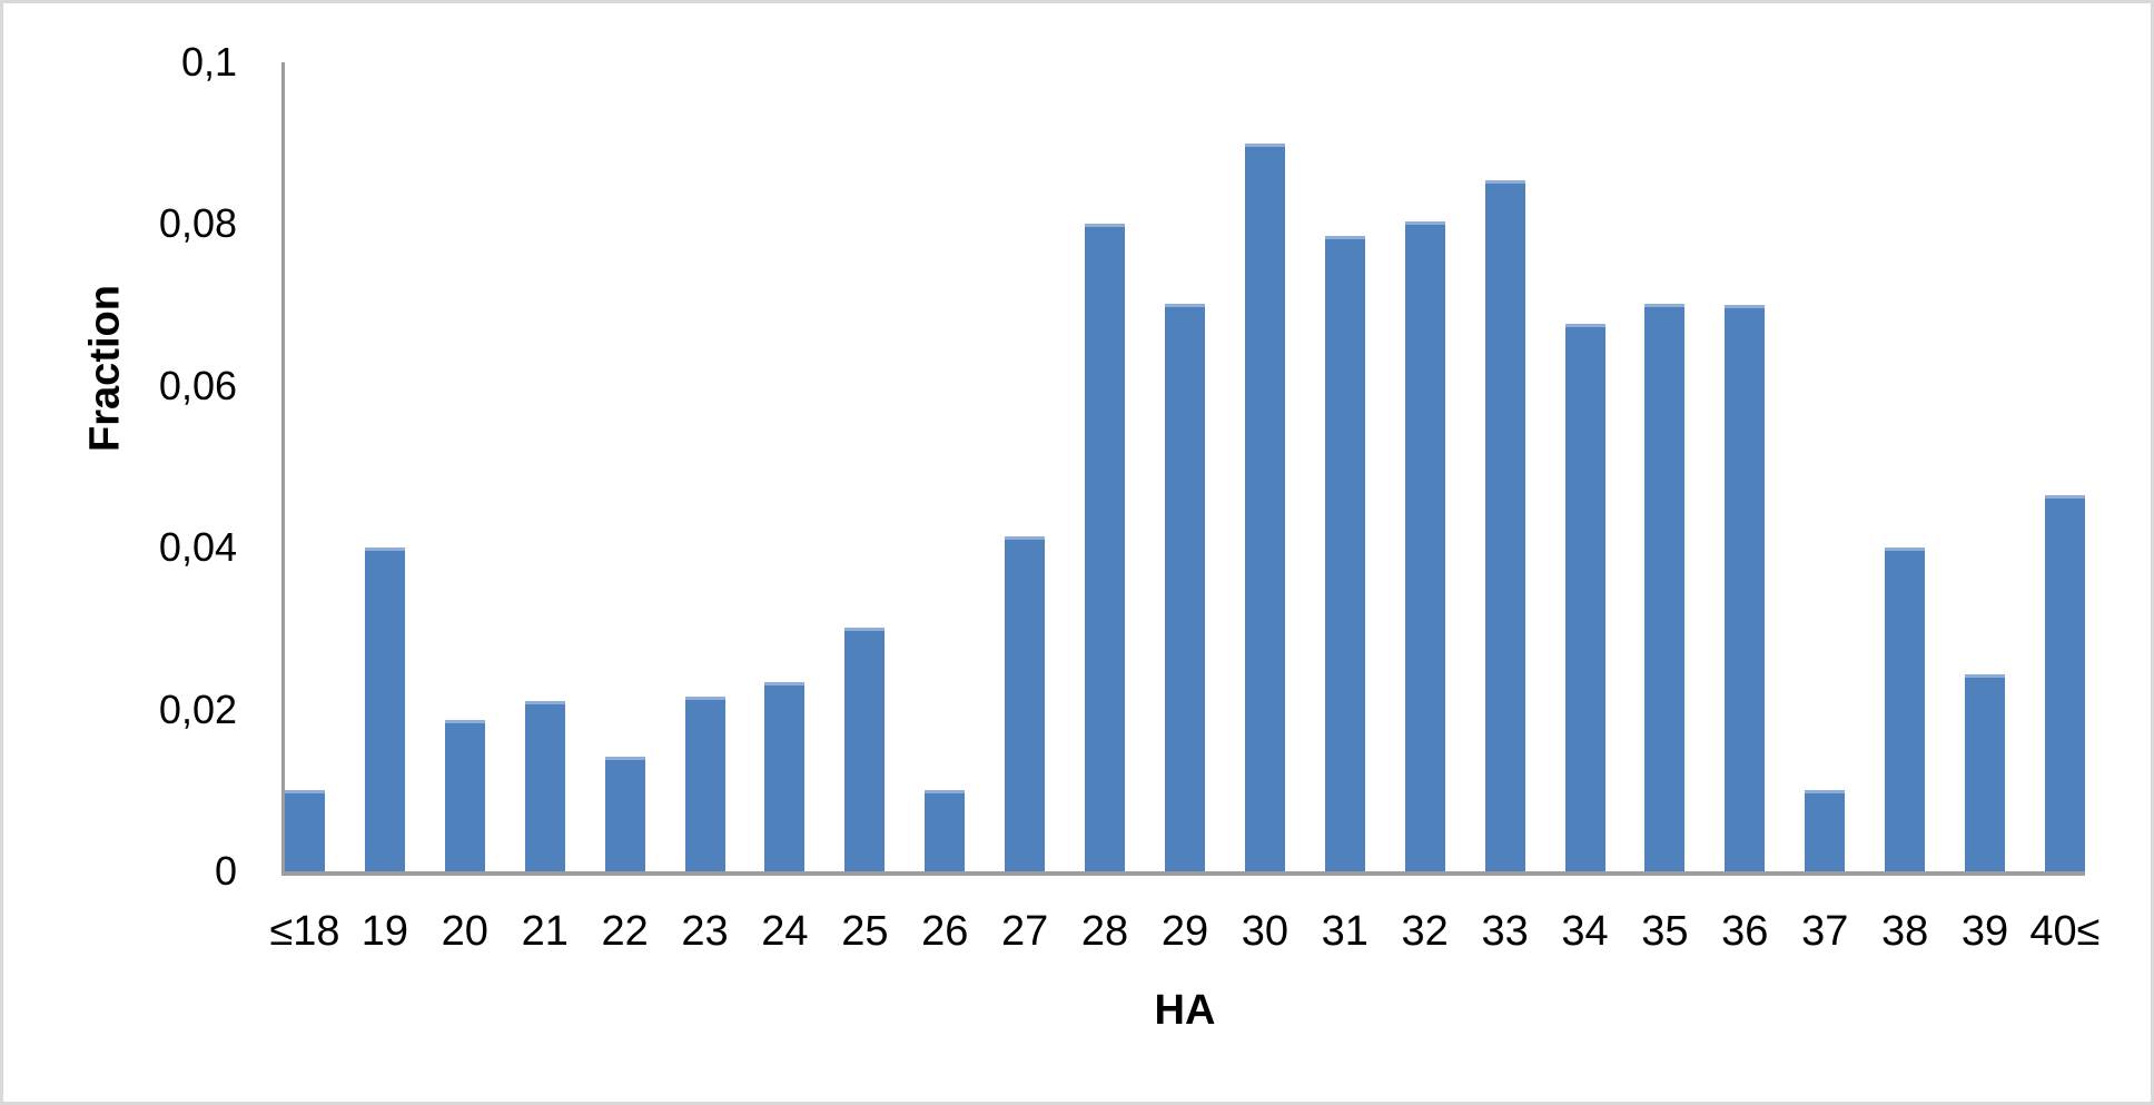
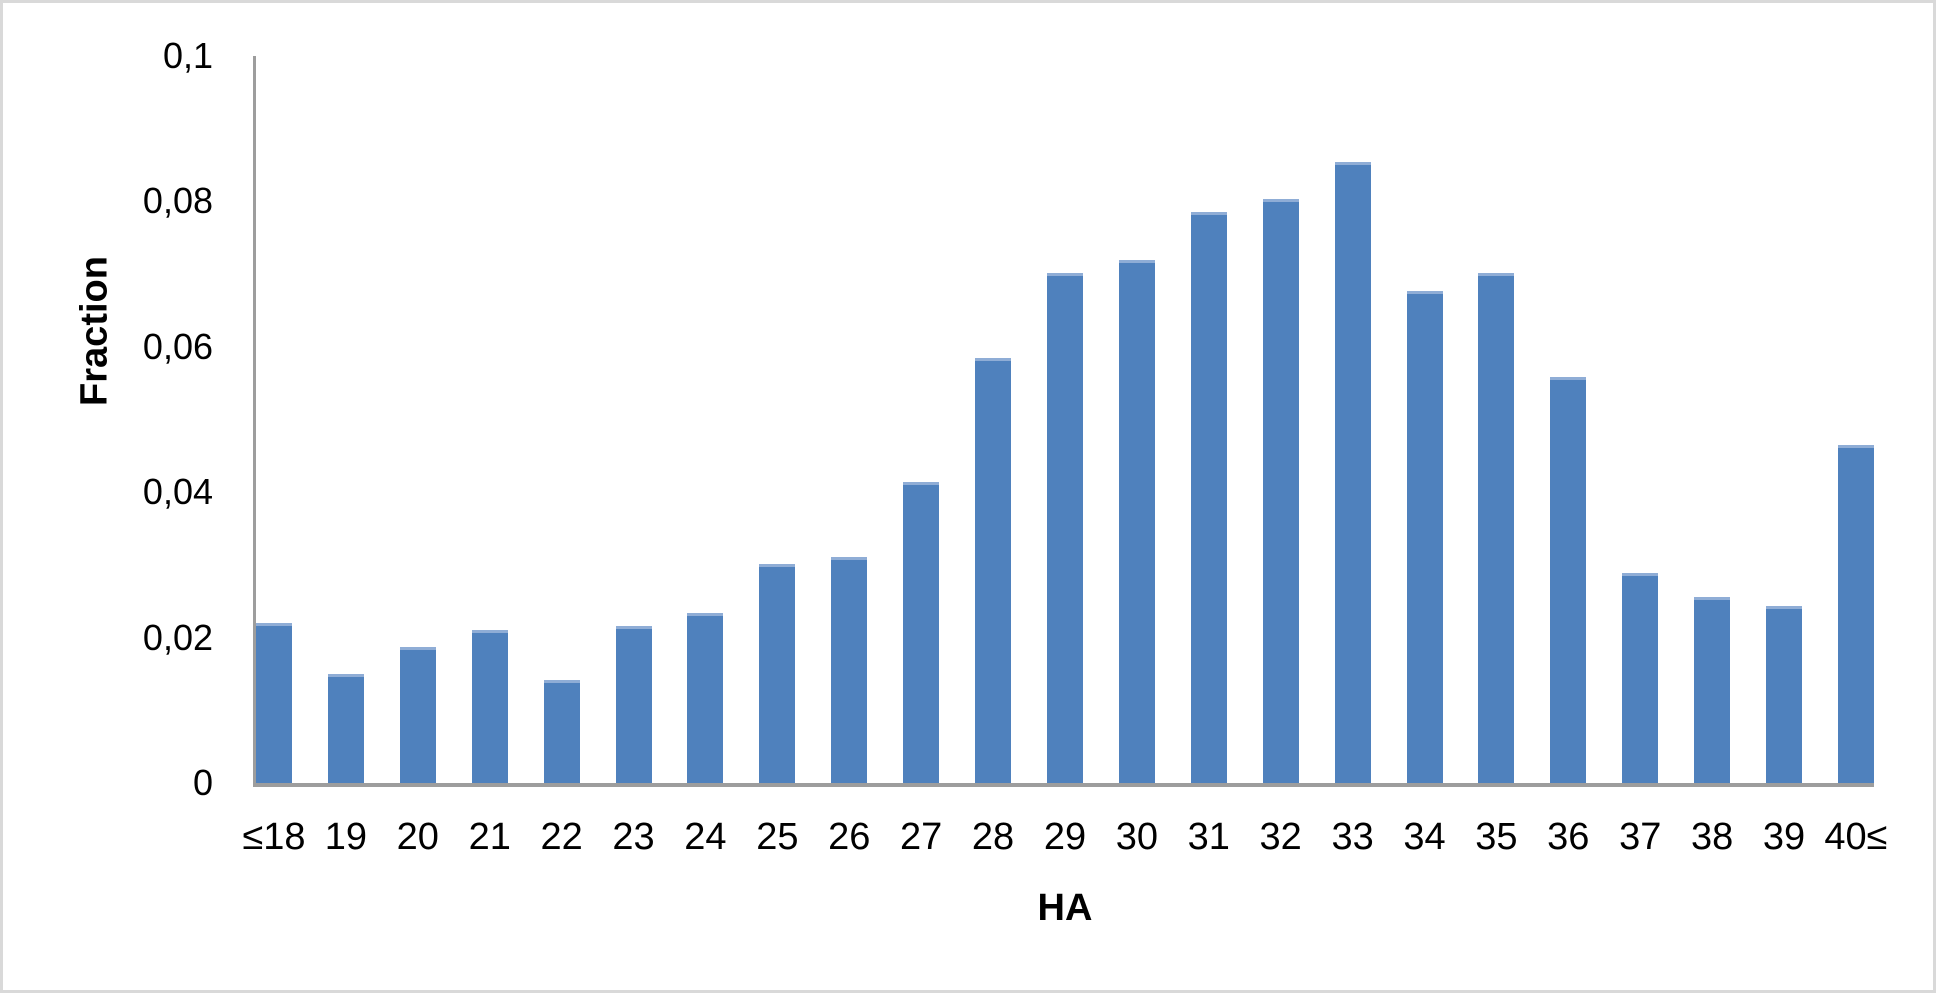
≤18: 0,01 -> 0,02
19: 0,04 -> 0,01
26: 0,01 -> 0,03
28: 0,08 -> 0,06
30: 0,09 -> 0,07
36: 0,07 -> 0,06
37: 0,01 -> 0,03
38: 0,04 -> 0,03
